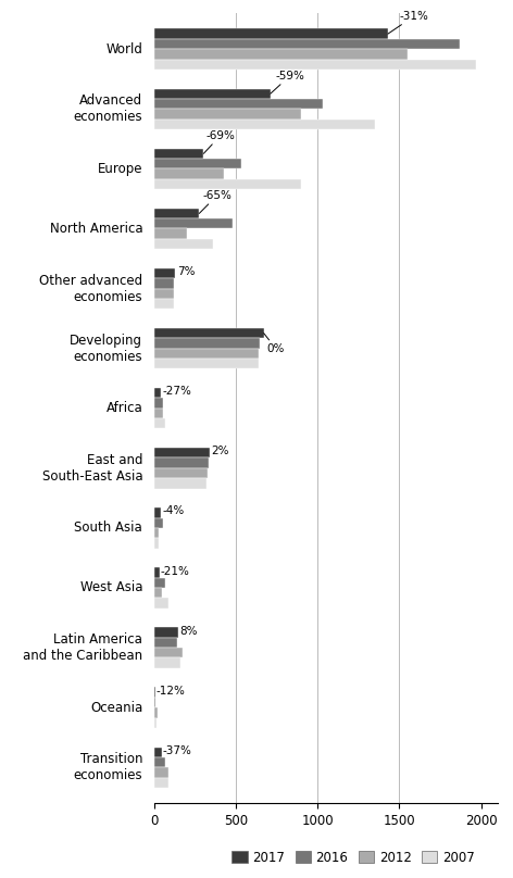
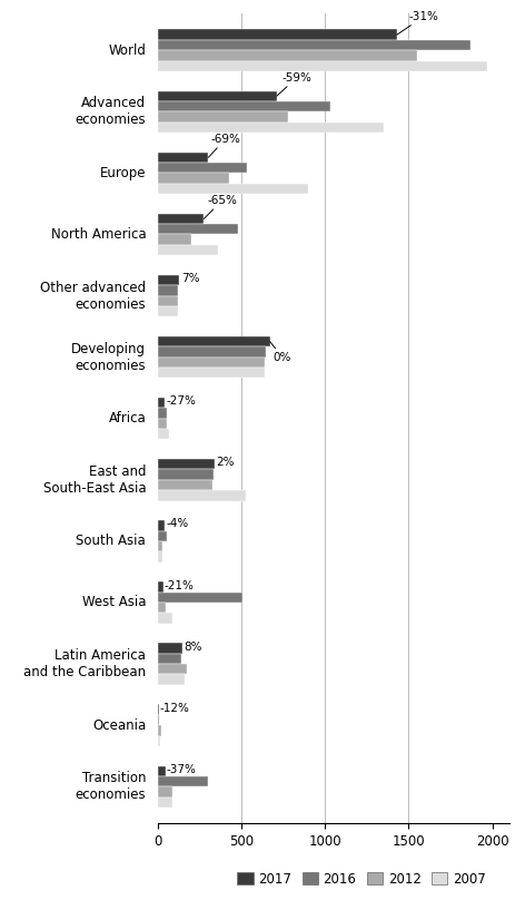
2012/Advanced economies: 900 -> 780
2007/East and South-East Asia: 320 -> 530
2016/West Asia: 70 -> 510
2016/Transition economies: 70 -> 300
